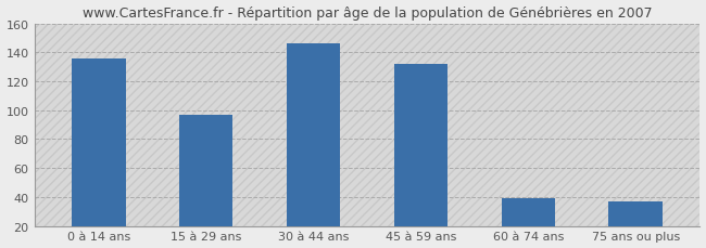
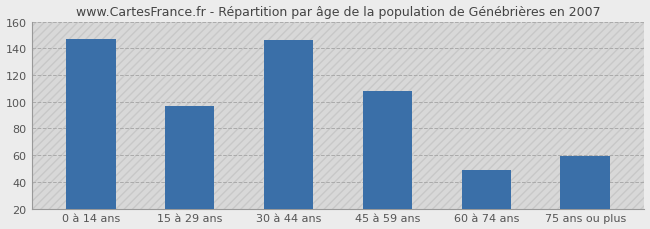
0 à 14 ans: 136 -> 147
45 à 59 ans: 132 -> 108
60 à 74 ans: 39 -> 49
75 ans ou plus: 37 -> 59
